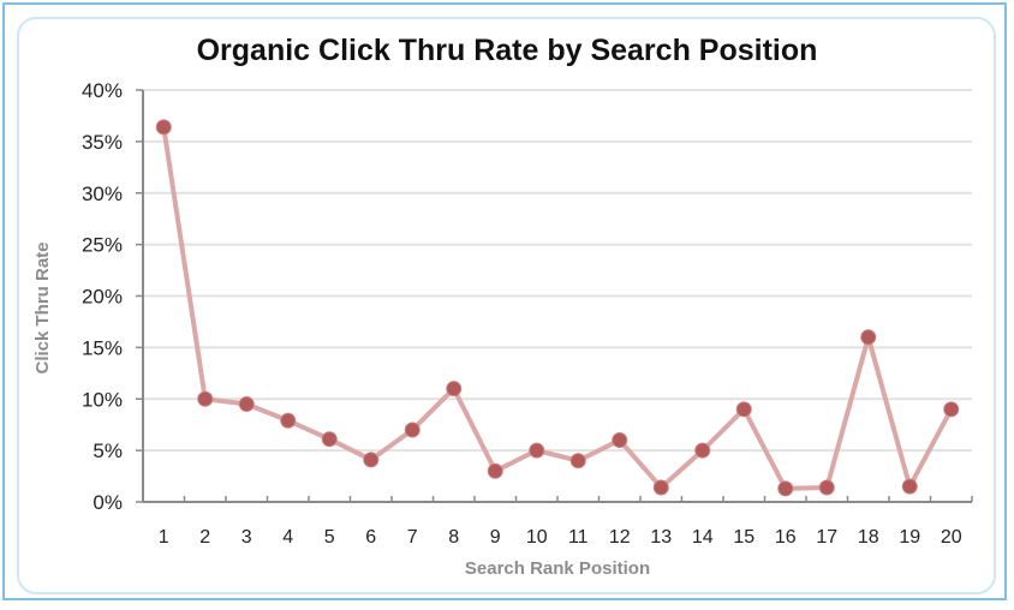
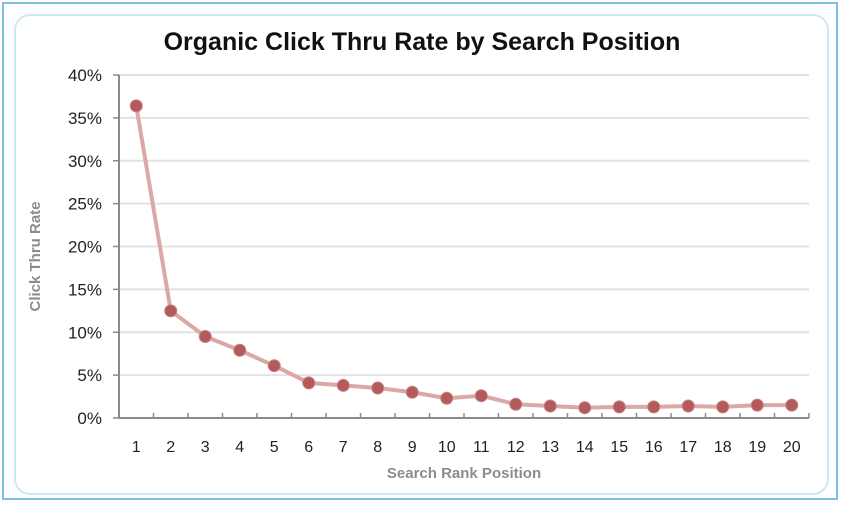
2: 10% -> 12%
7: 7% -> 4%
8: 11% -> 4%
10: 5% -> 2%
11: 4% -> 3%
12: 6% -> 2%
14: 5% -> 1%
15: 9% -> 1%
18: 16% -> 1%
20: 9% -> 2%
